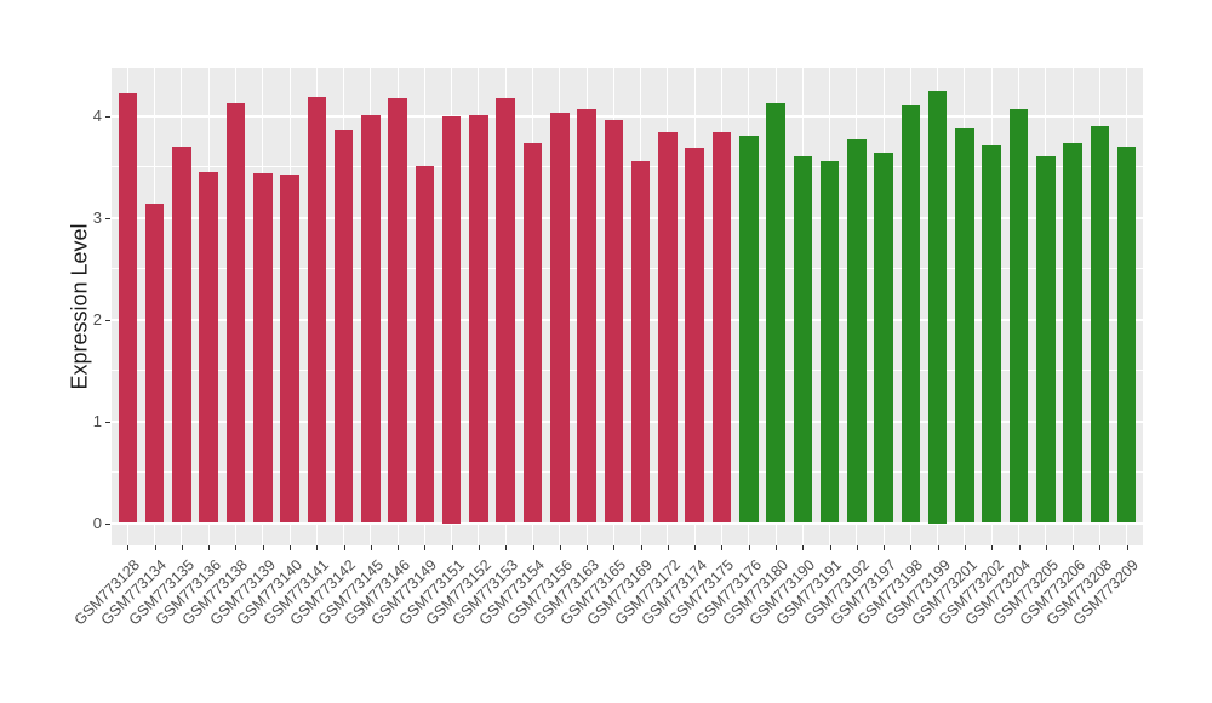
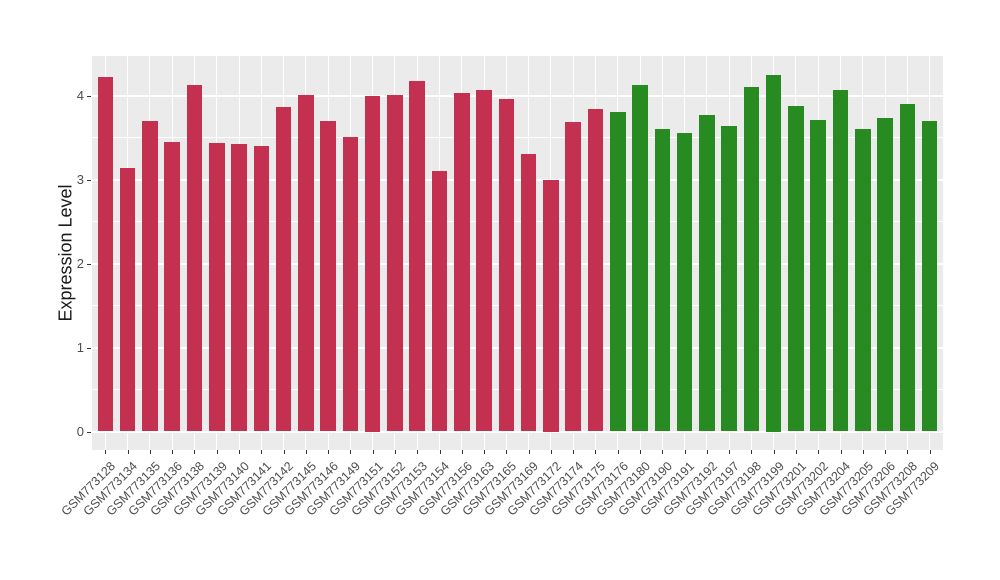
GSM773141: 4.2 -> 3.4
GSM773146: 4.2 -> 3.7
GSM773154: 3.7 -> 3.1
GSM773169: 3.5 -> 3.3
GSM773172: 3.8 -> 3.0
